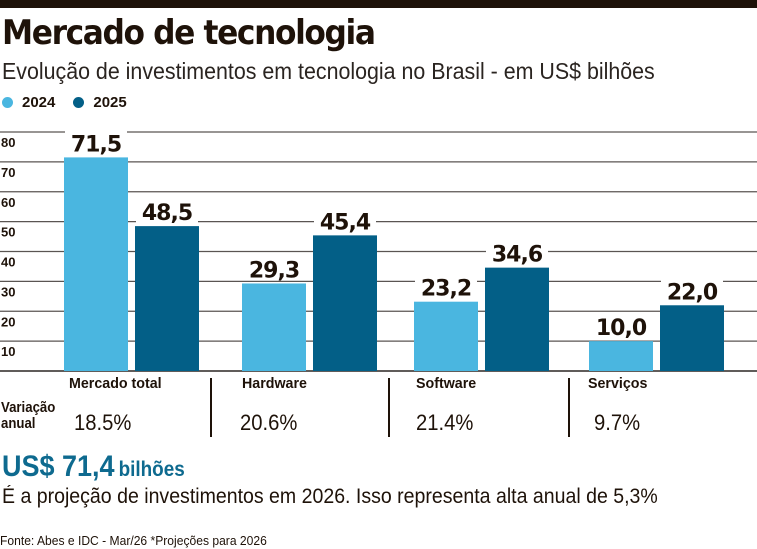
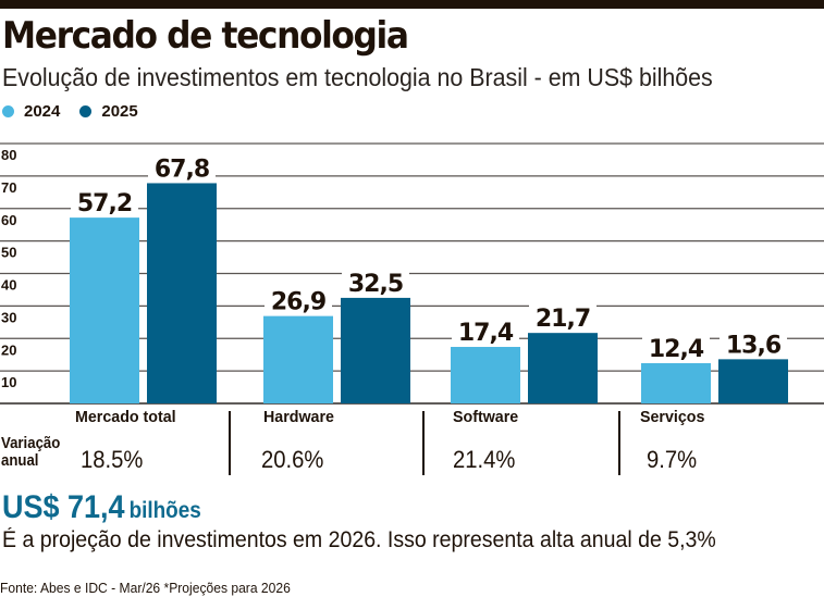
2024/Mercado total: 71,5 -> 57,2
2025/Mercado total: 48,5 -> 67,8
2024/Hardware: 29,3 -> 26,9
2025/Hardware: 45,4 -> 32,5
2024/Software: 23,2 -> 17,4
2025/Software: 34,6 -> 21,7
2024/Serviços: 10,0 -> 12,4
2025/Serviços: 22,0 -> 13,6
